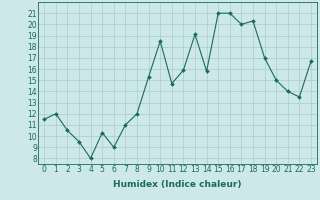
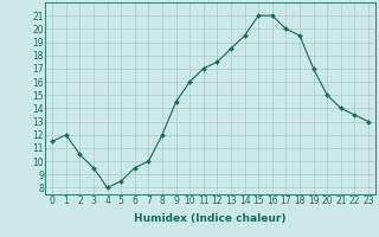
5: 10.3 -> 8.5
6: 9.0 -> 9.5
7: 11.0 -> 10.0
9: 15.3 -> 14.5
10: 18.5 -> 16.0
11: 14.7 -> 17.0
12: 15.9 -> 17.5
13: 19.1 -> 18.5
14: 15.8 -> 19.5
18: 20.3 -> 19.5
23: 16.7 -> 13.0
